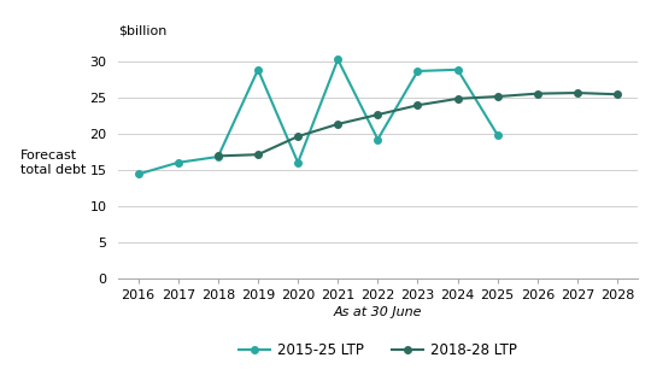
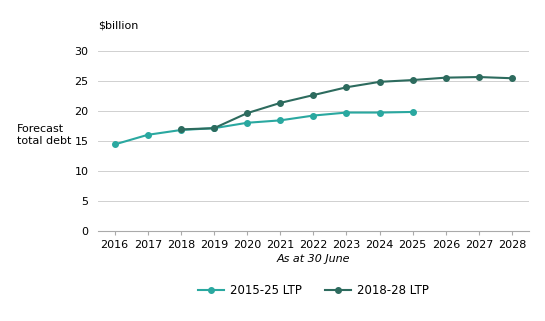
2015-25 LTP/2019: 28.8 -> 17.1
2015-25 LTP/2020: 16.0 -> 18.0
2015-25 LTP/2021: 30.2 -> 18.4
2015-25 LTP/2023: 28.6 -> 19.7
2015-25 LTP/2024: 28.8 -> 19.7
